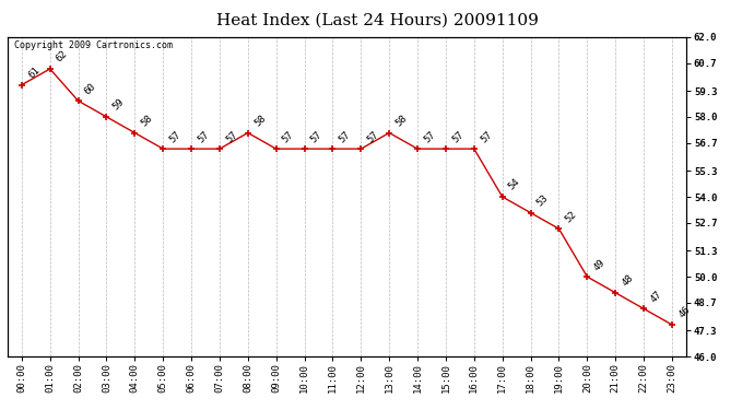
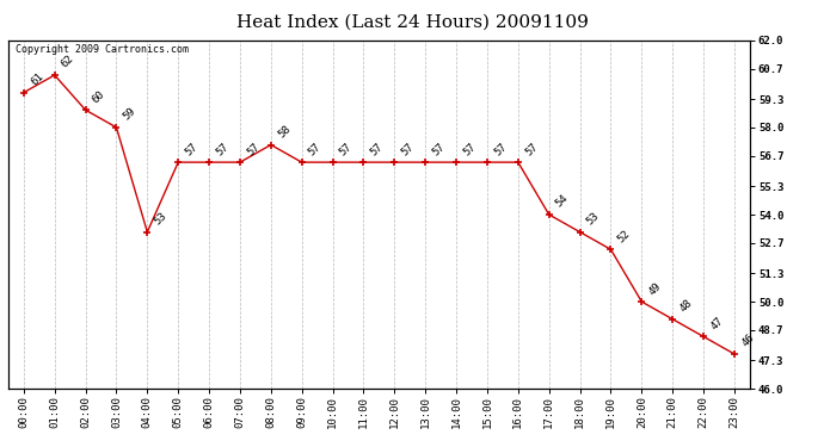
04:00: 58 -> 53
13:00: 58 -> 57
